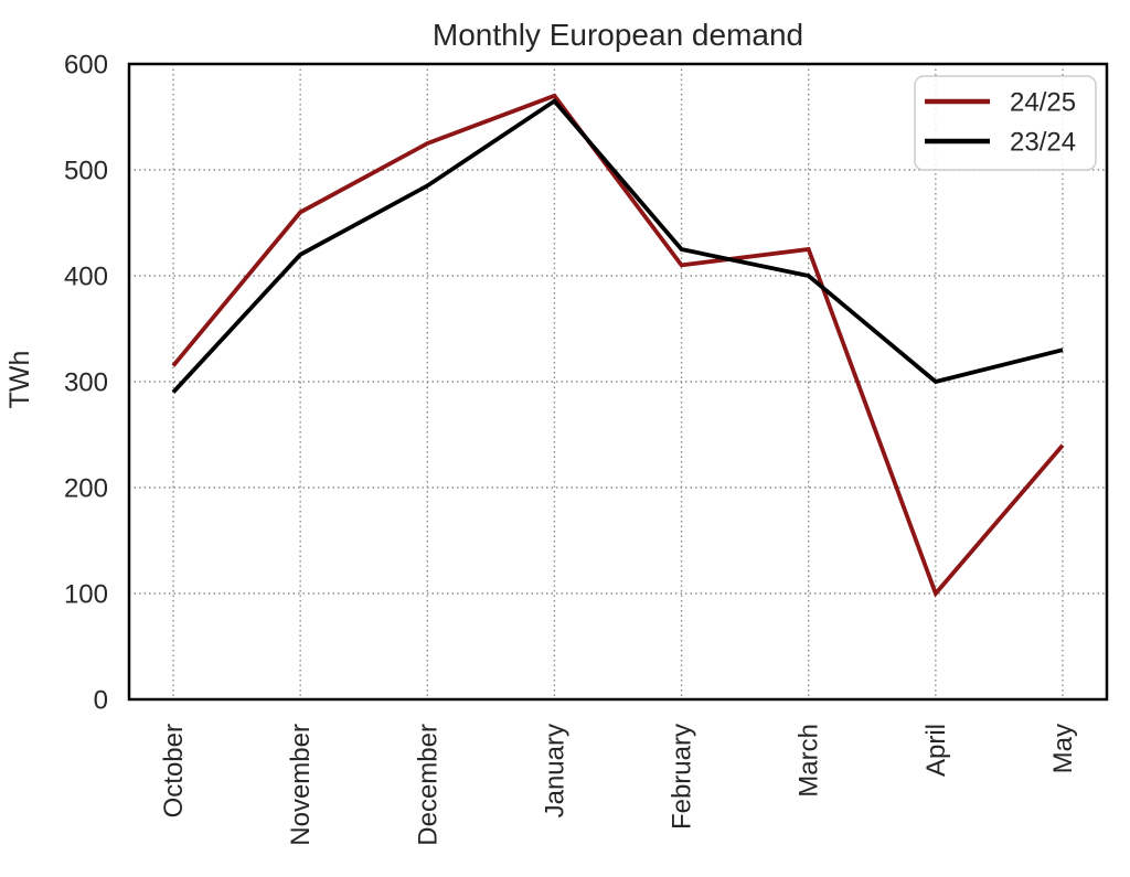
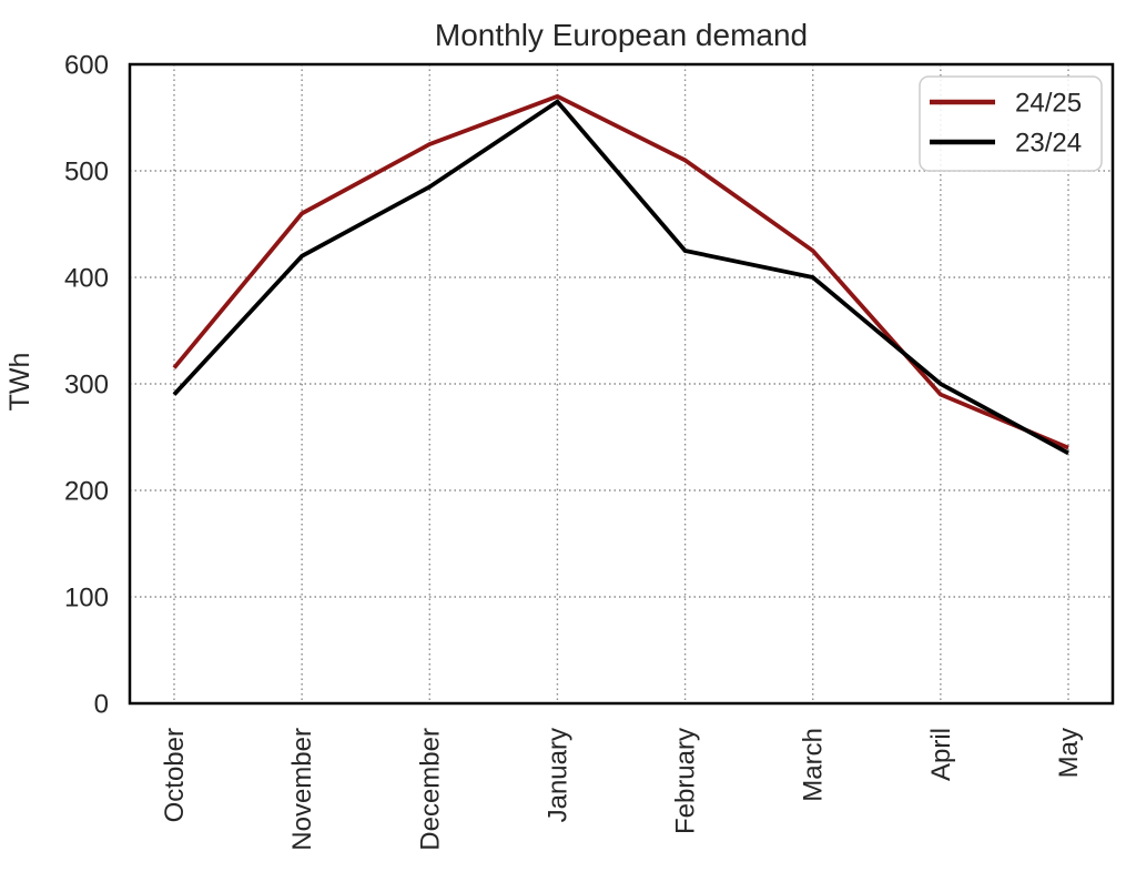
24/25/February: 410 -> 510
24/25/April: 100 -> 290
23/24/May: 330 -> 240
